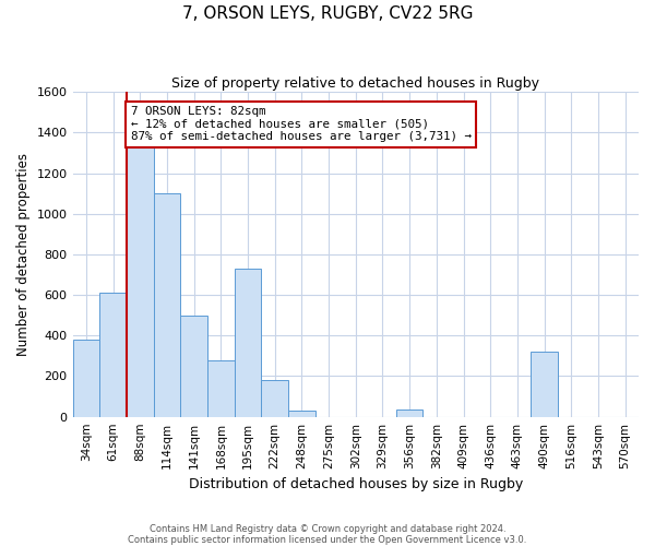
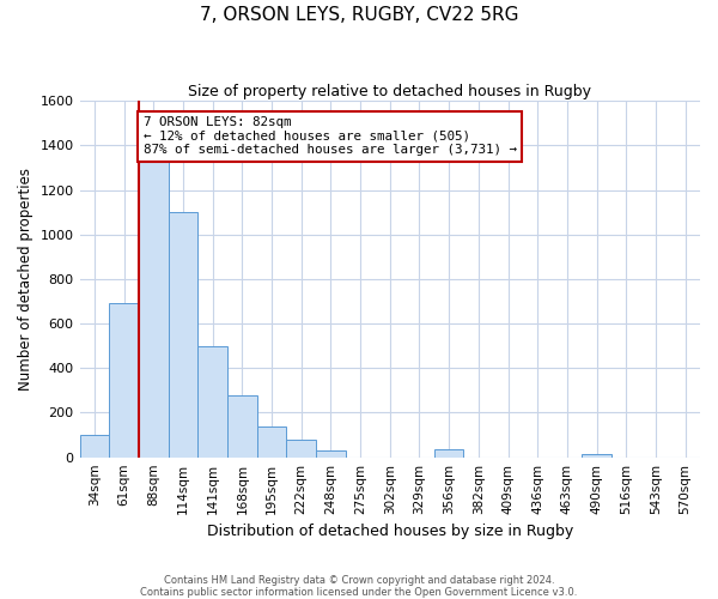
34sqm: 380 -> 100
61sqm: 610 -> 690
195sqm: 730 -> 140
222sqm: 180 -> 80
490sqm: 320 -> 20
